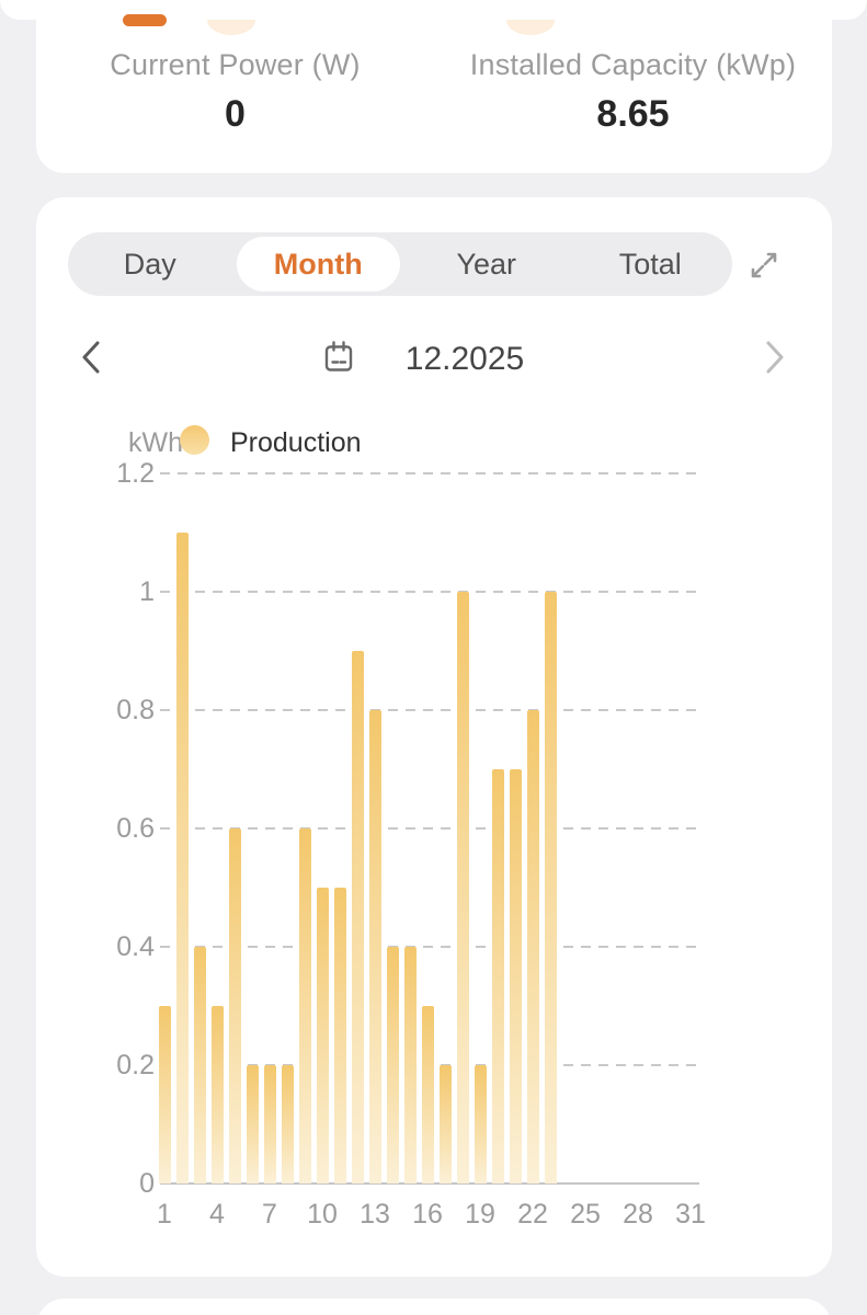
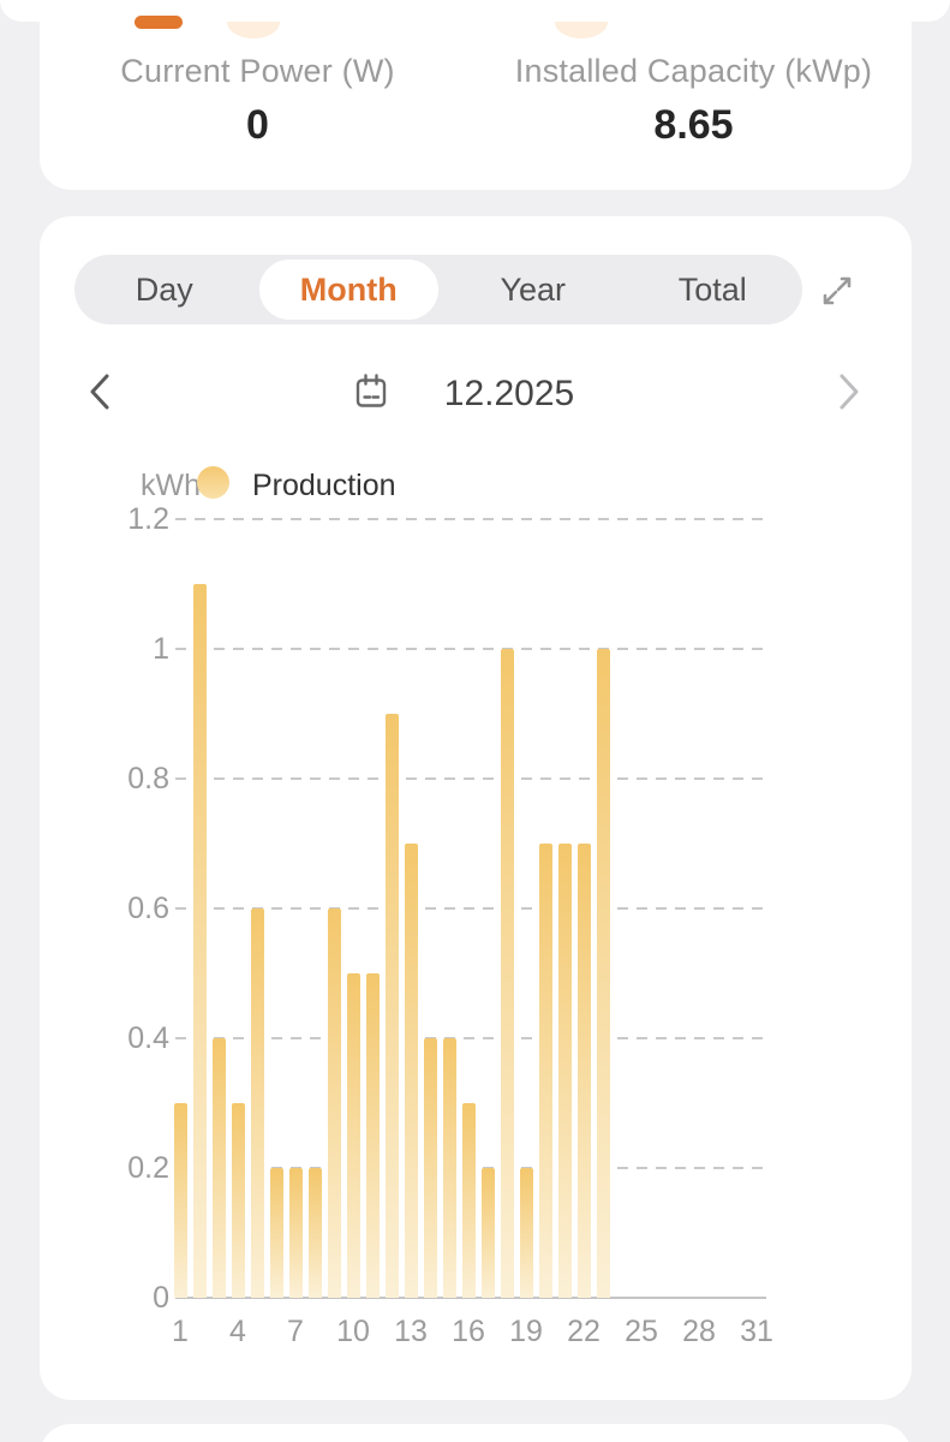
13: 0.8 -> 0.7
22: 0.8 -> 0.7
